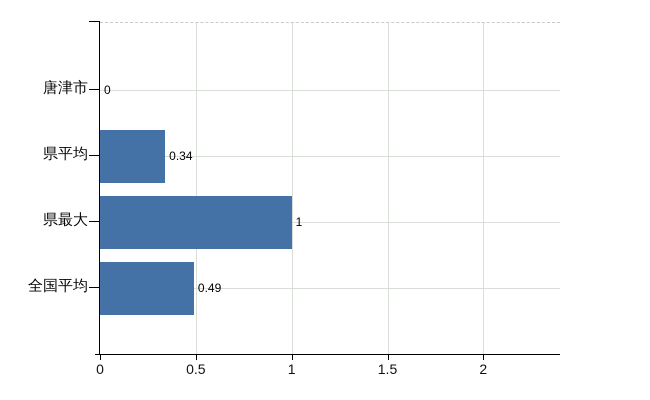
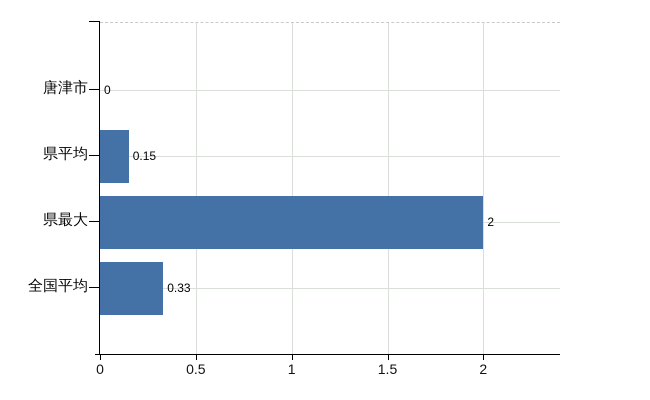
県平均: 0.34 -> 0.15
県最大: 1 -> 2
全国平均: 0.49 -> 0.33
